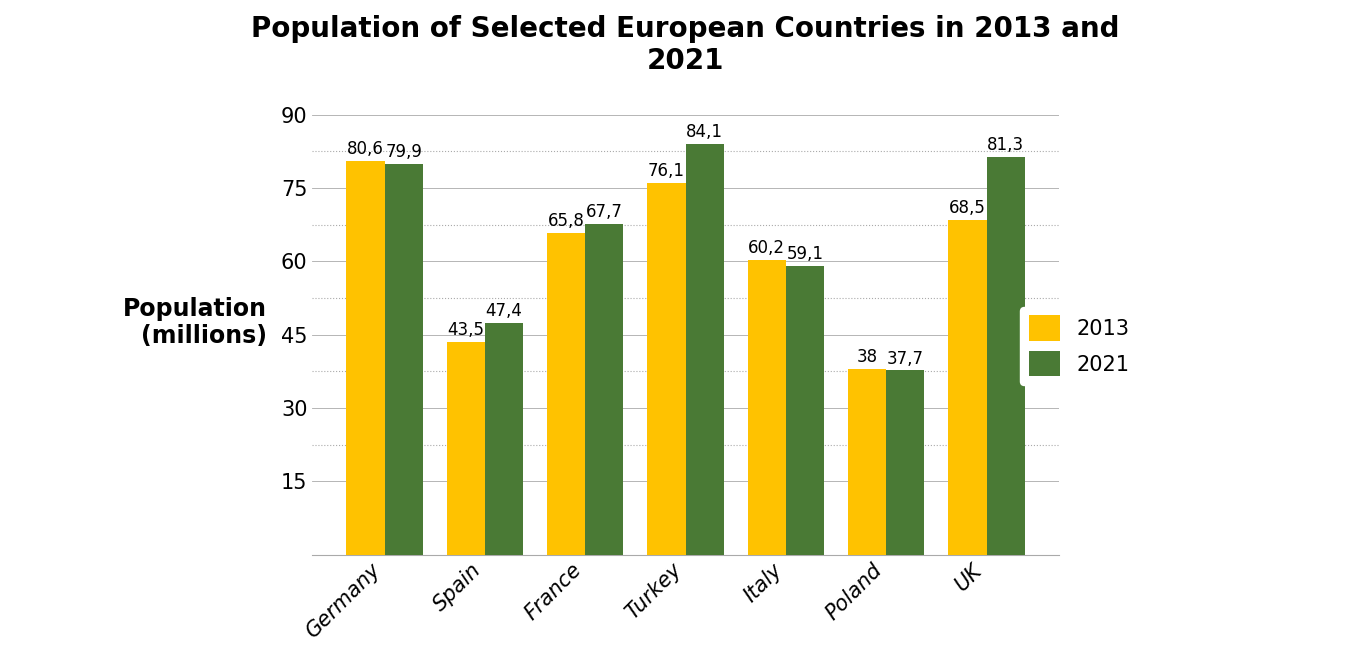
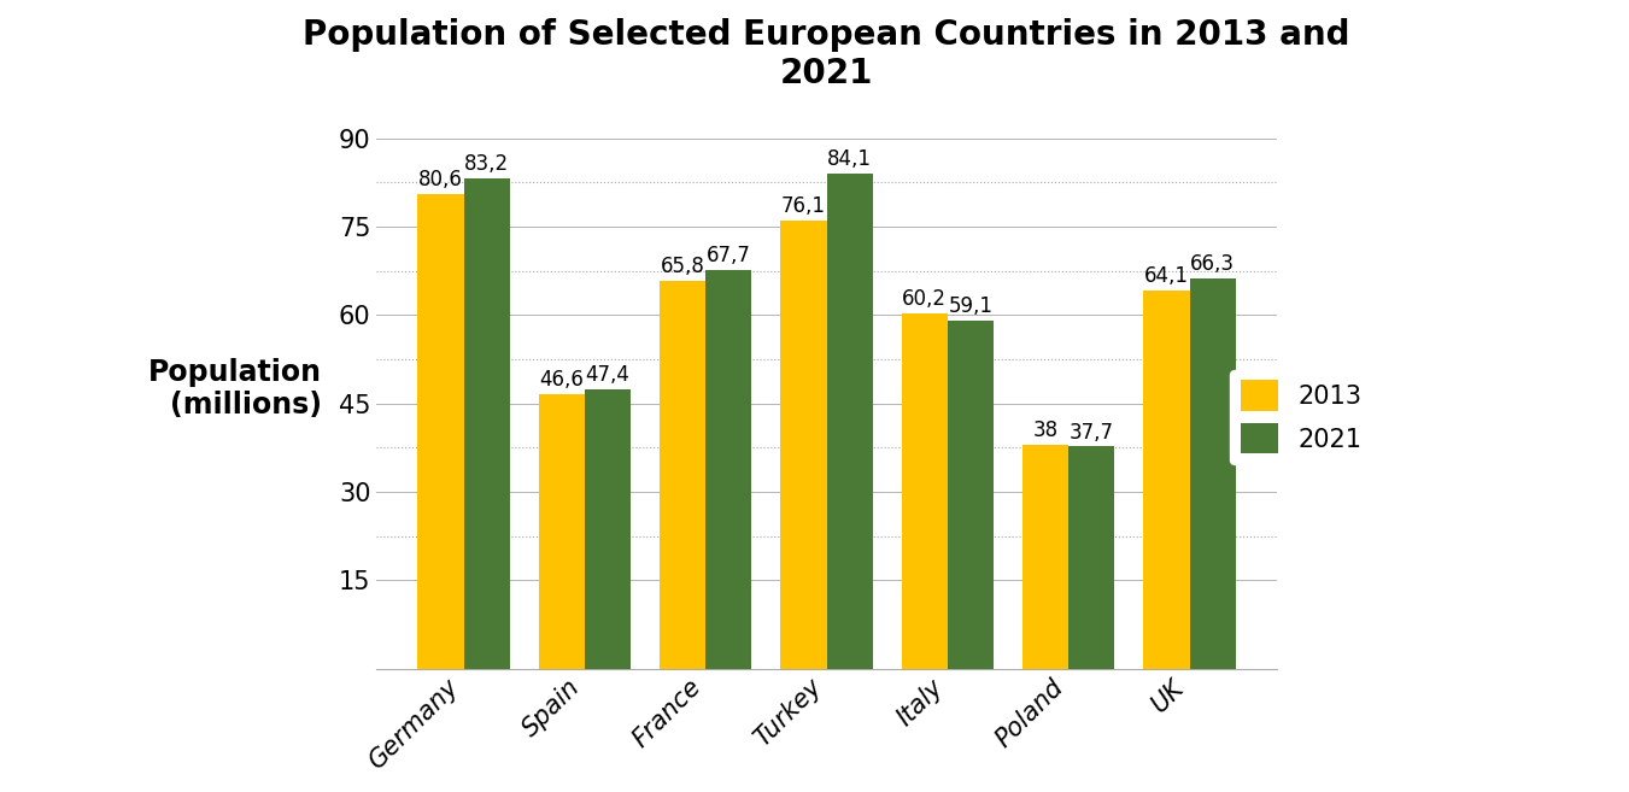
2021/Germany: 79,9 -> 83,2
2013/Spain: 43,5 -> 46,6
2013/UK: 68,5 -> 64,1
2021/UK: 81,3 -> 66,3
